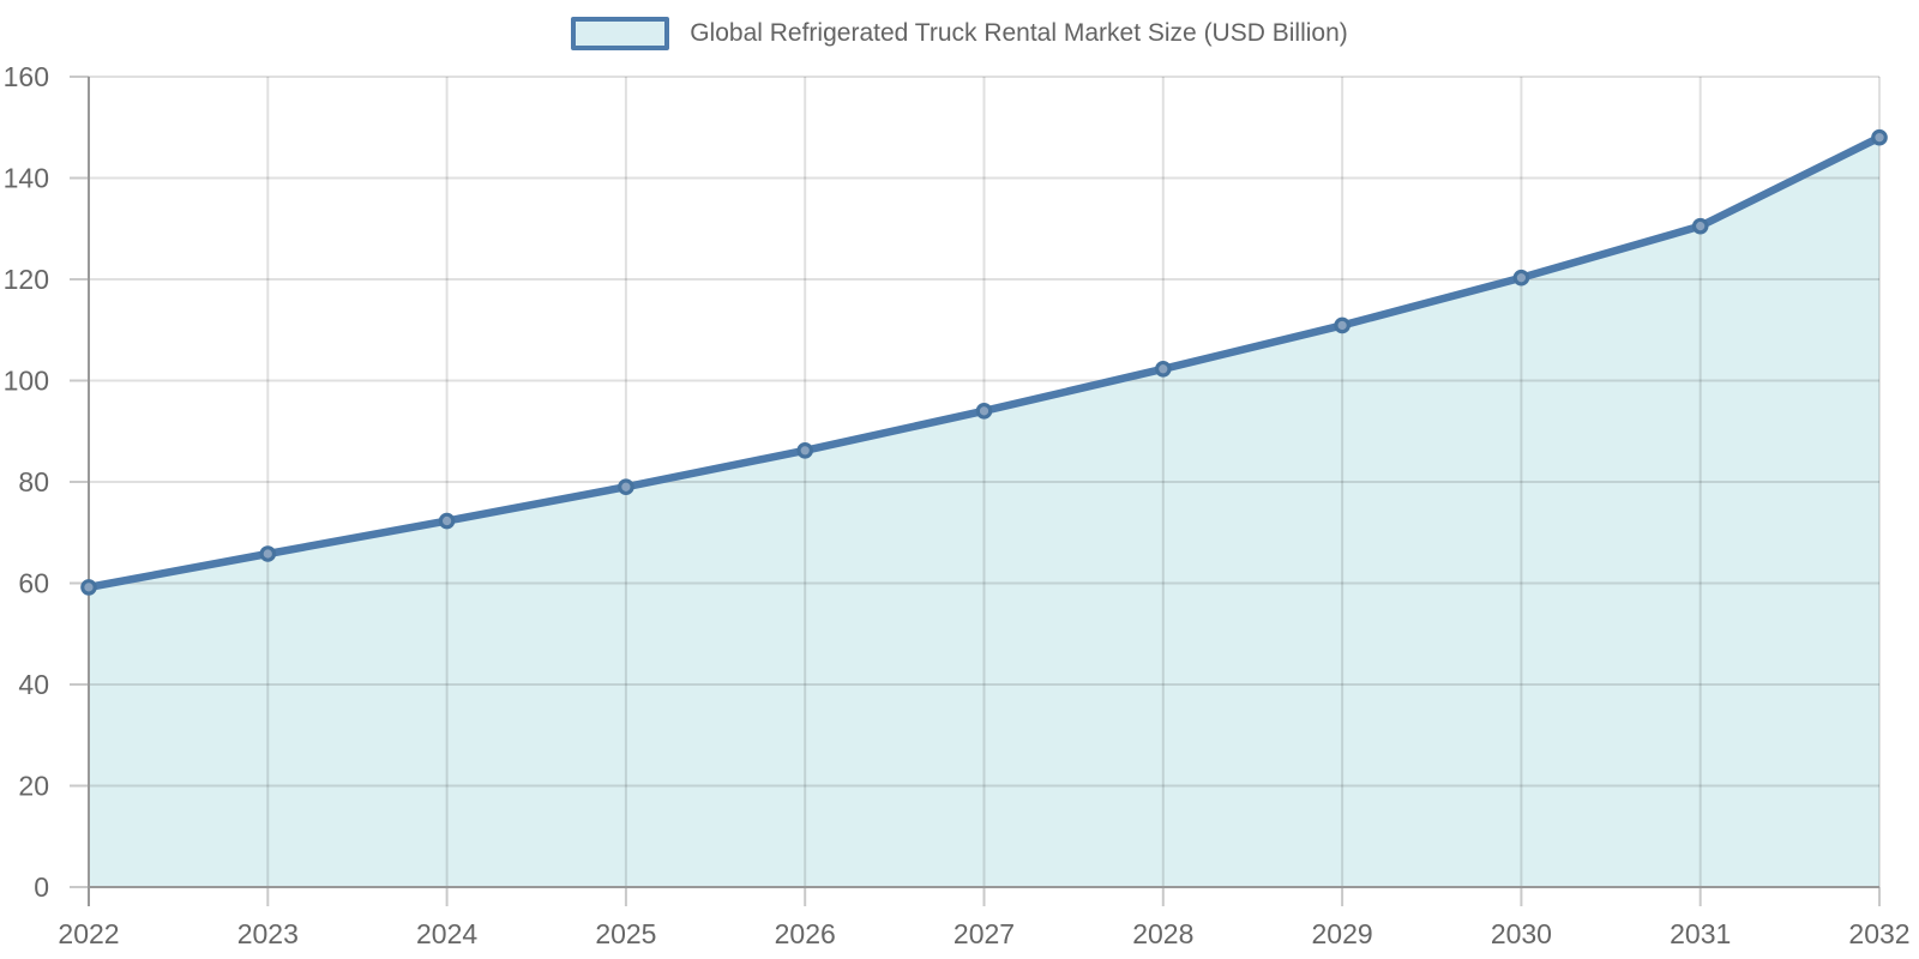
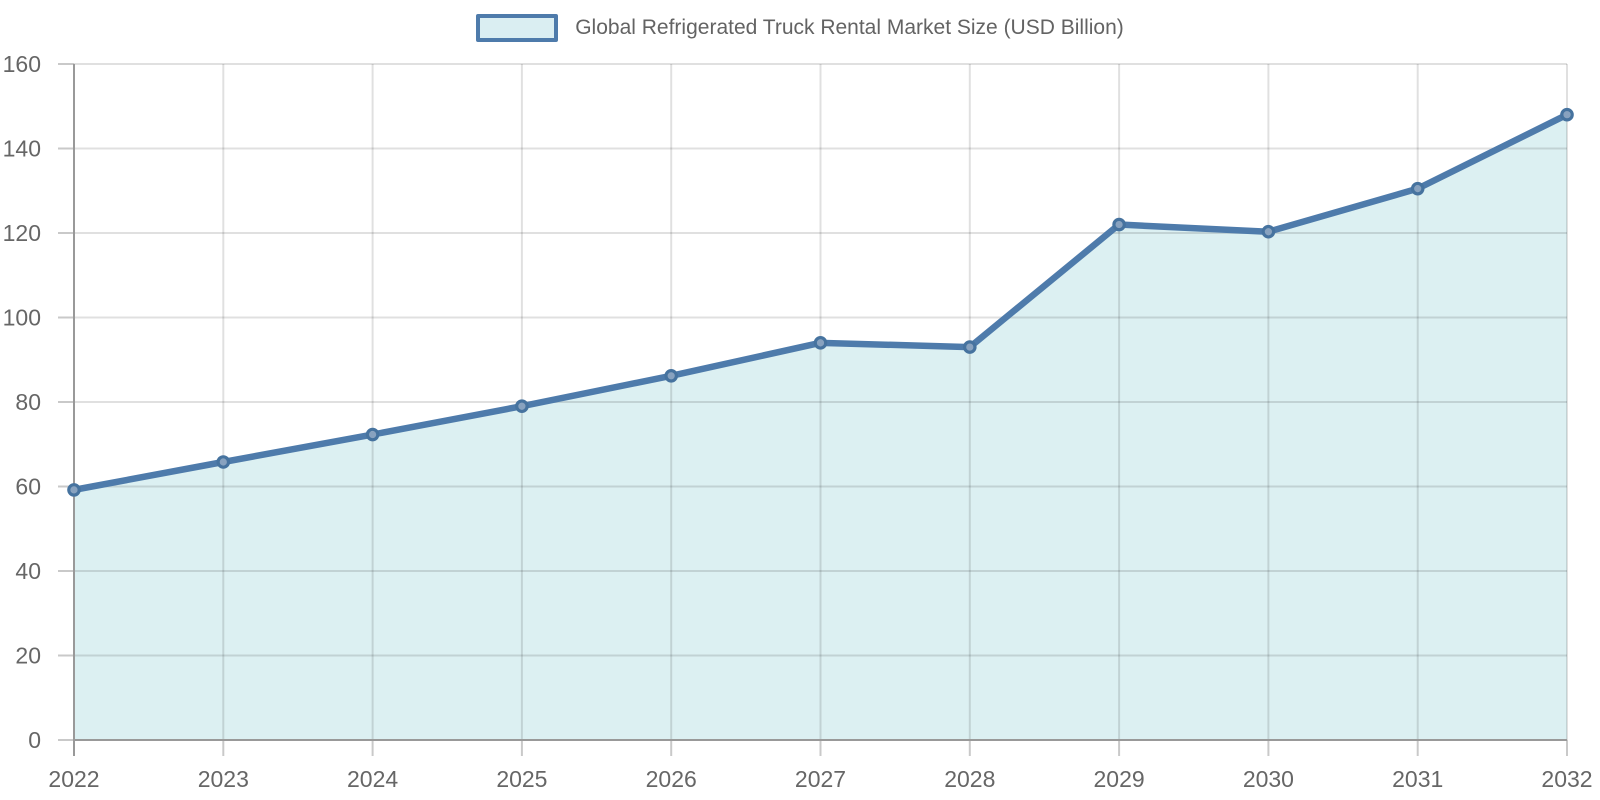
2028: 102 -> 93
2029: 111 -> 122
